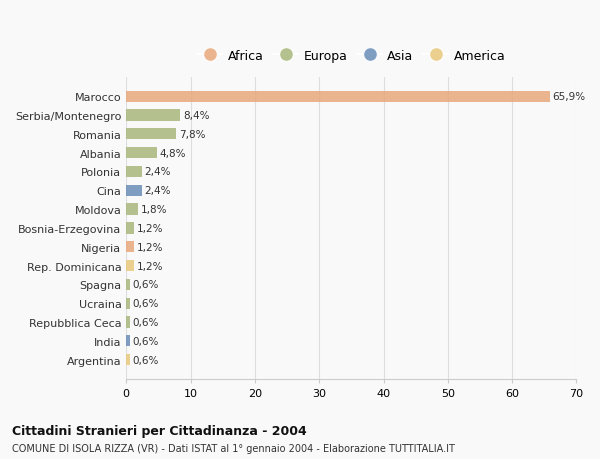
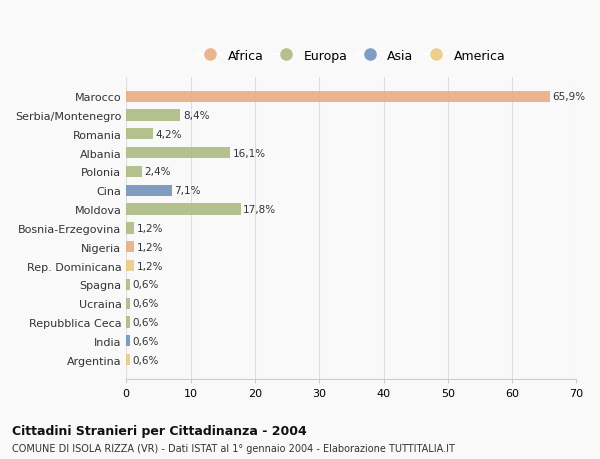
Romania: 7,8% -> 4,2%
Albania: 4,8% -> 16,1%
Cina: 2,4% -> 7,1%
Moldova: 1,8% -> 17,8%
